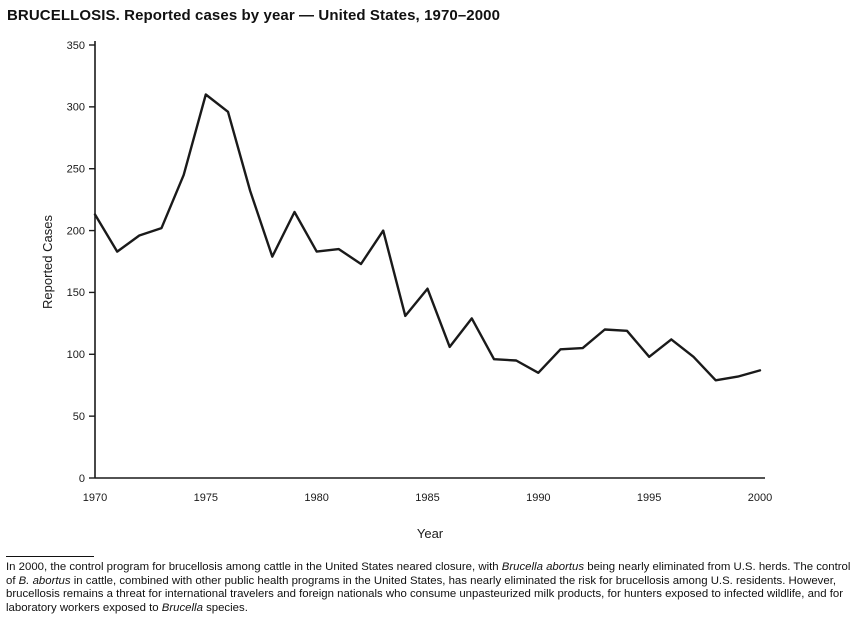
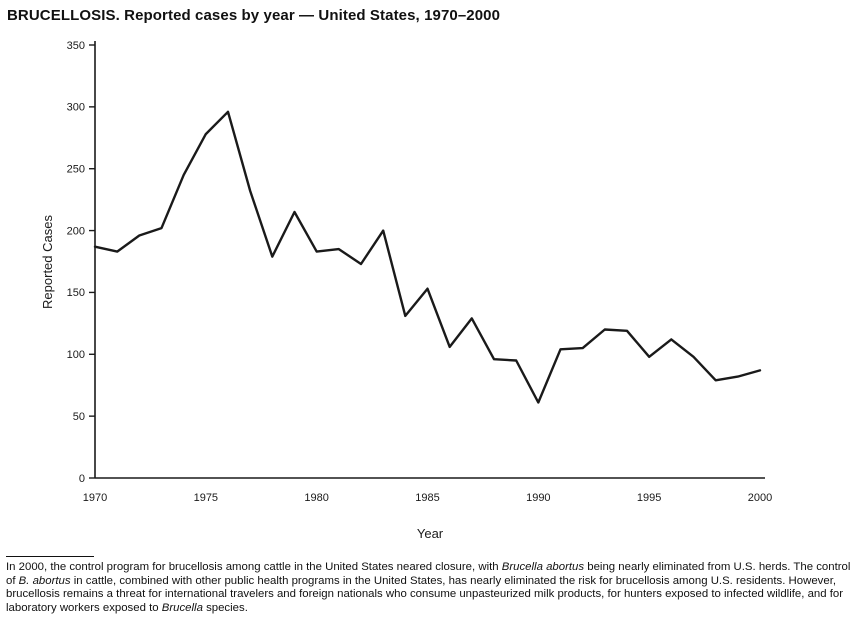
1970: 213 -> 187
1975: 310 -> 278
1990: 85 -> 61
